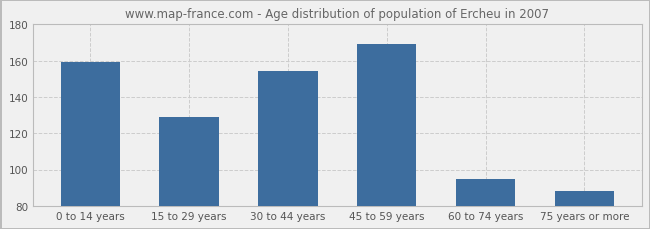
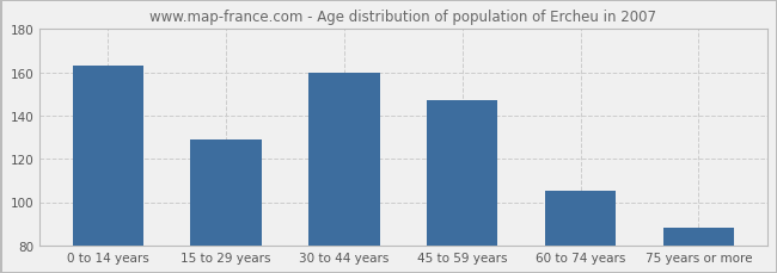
0 to 14 years: 159 -> 163
30 to 44 years: 154 -> 160
45 to 59 years: 169 -> 147
60 to 74 years: 95 -> 105
